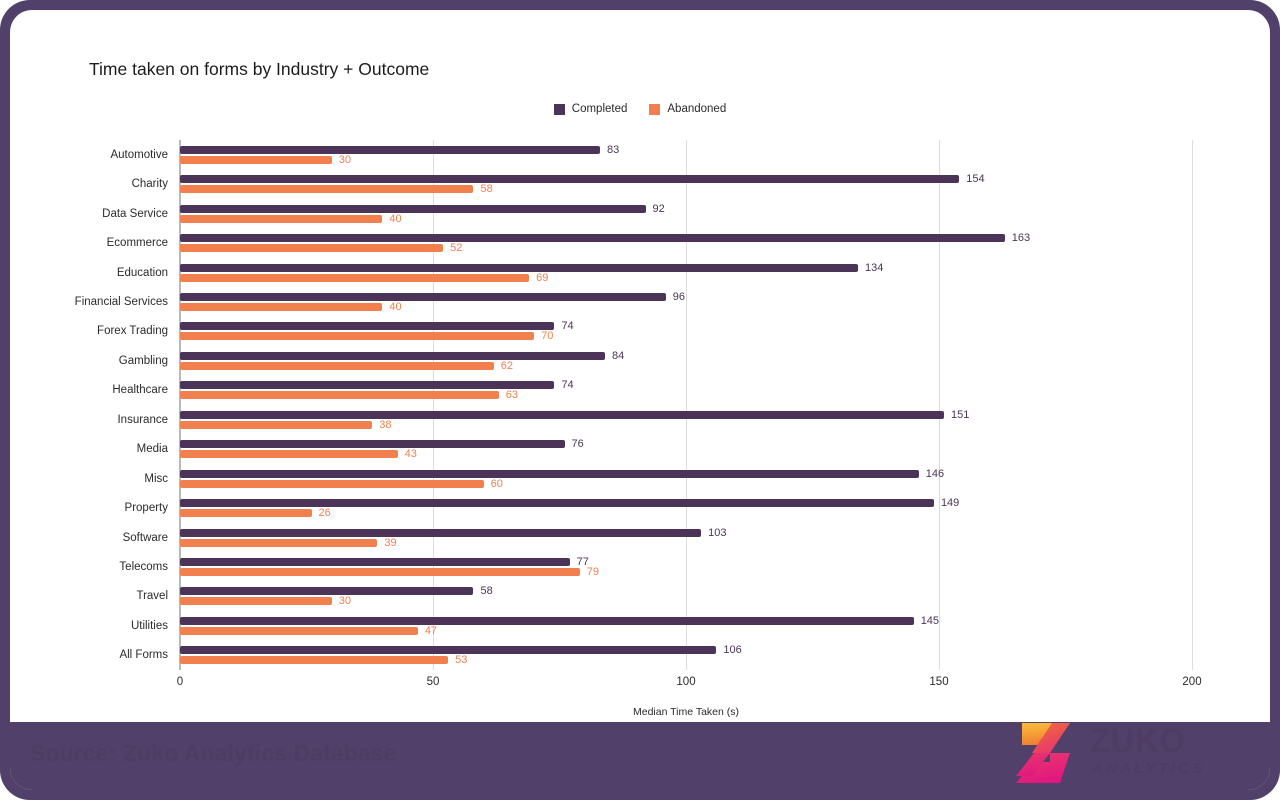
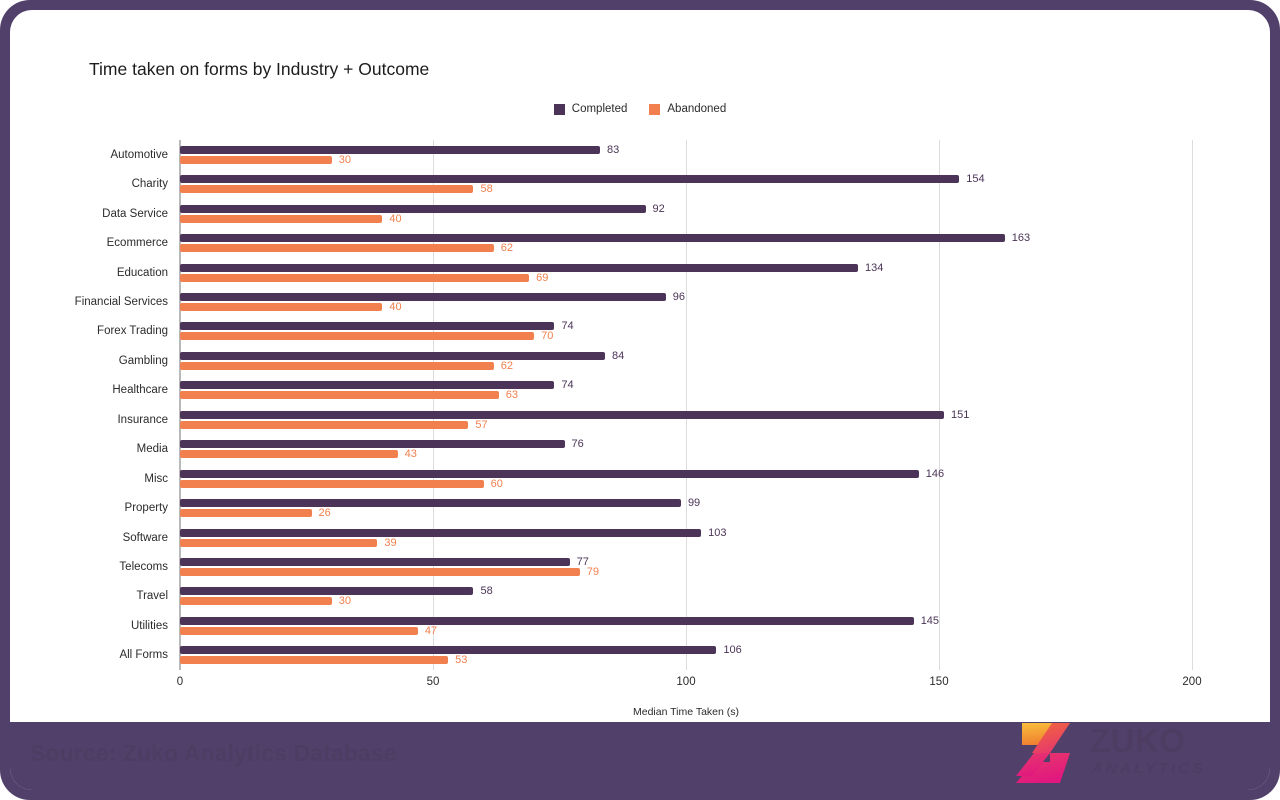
Abandoned/Ecommerce: 52 -> 62
Abandoned/Insurance: 38 -> 57
Completed/Property: 149 -> 99
